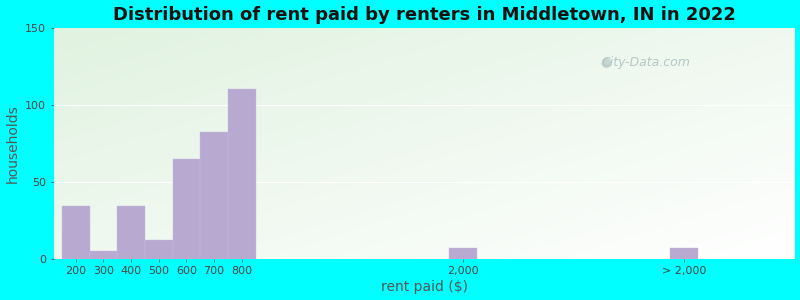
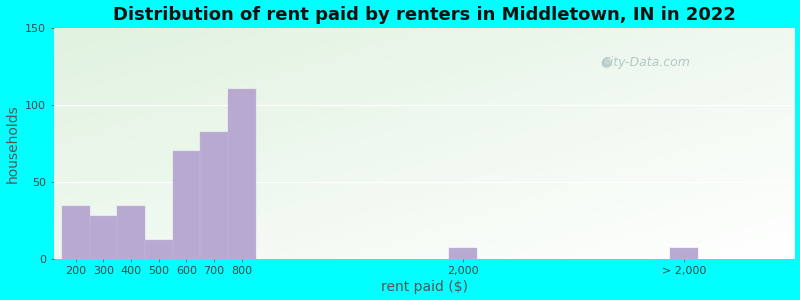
300: 5 -> 28
600: 65 -> 70
